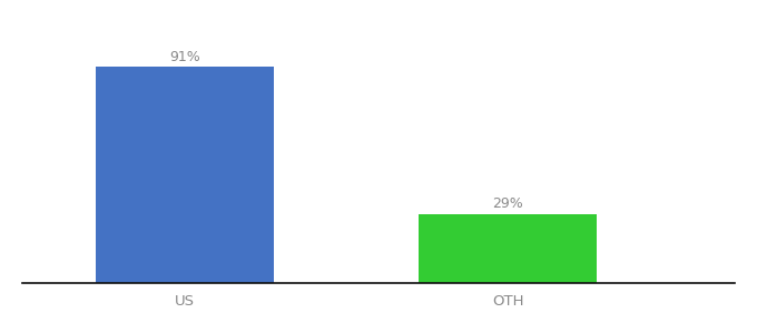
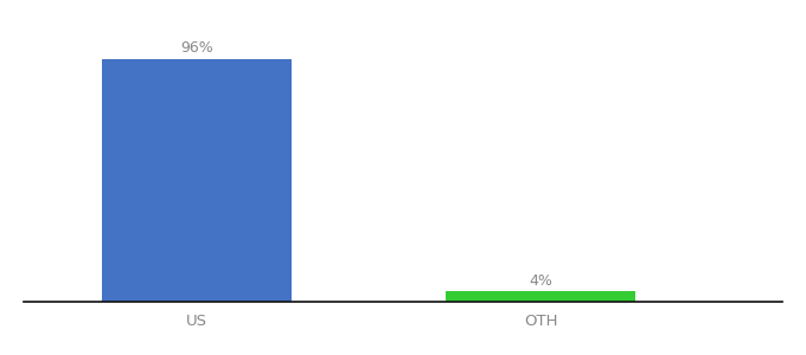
US: 91% -> 96%
OTH: 29% -> 4%
